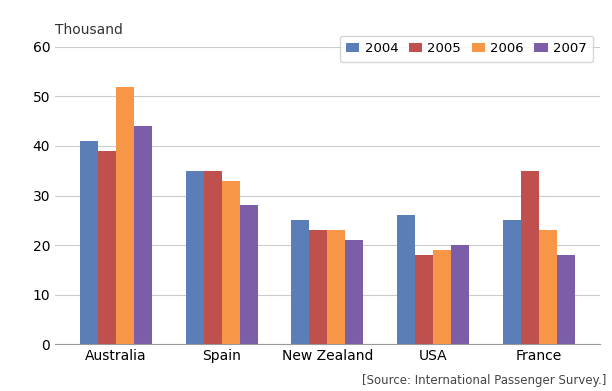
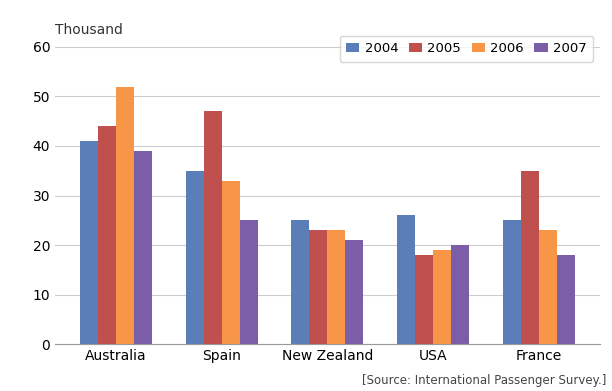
2005/Australia: 39 -> 44
2007/Australia: 44 -> 39
2005/Spain: 35 -> 47
2007/Spain: 28 -> 25
